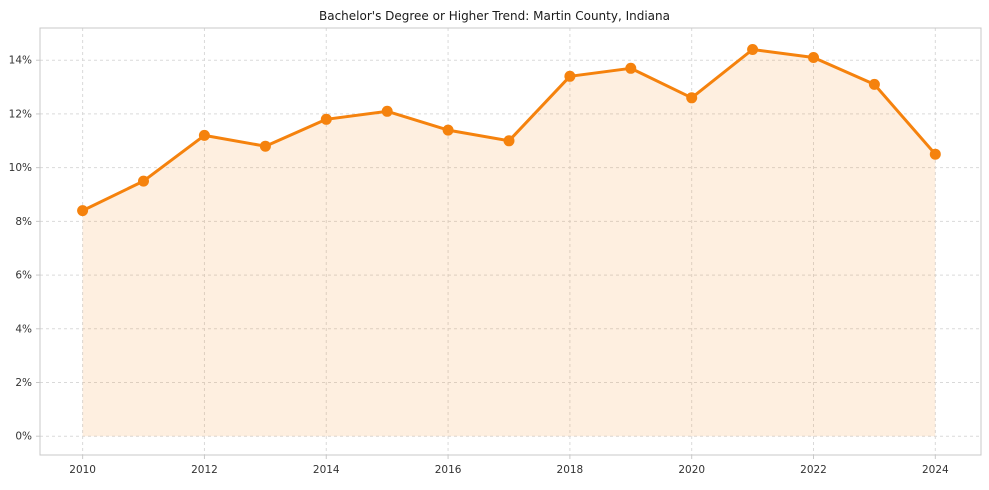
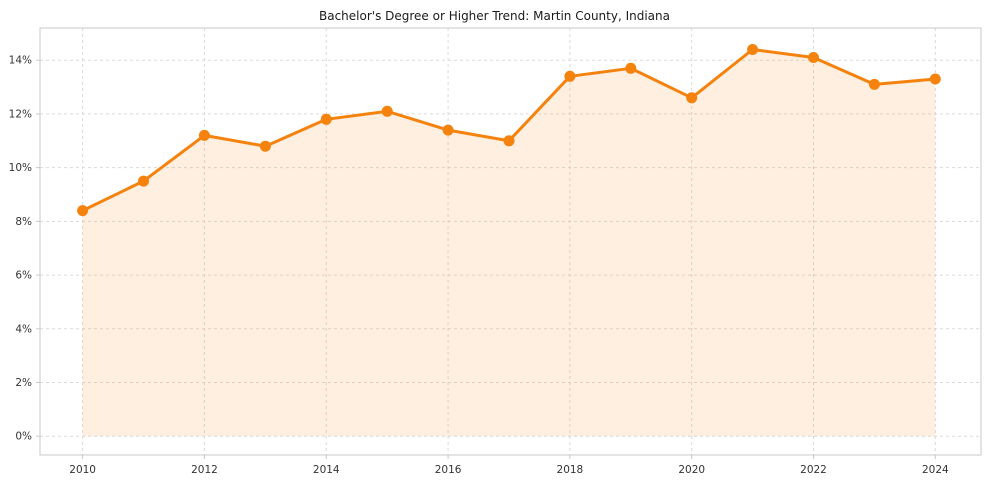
2024: 10.5% -> 13.3%
